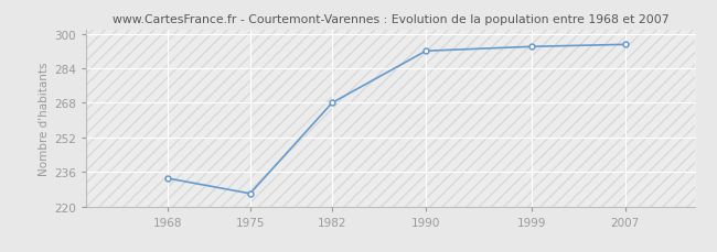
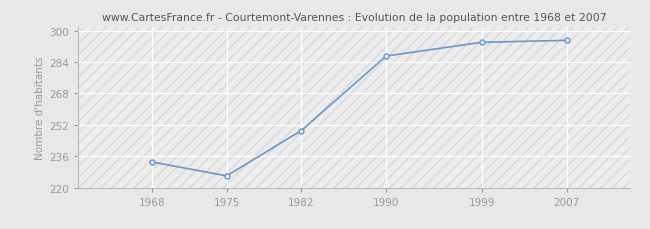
1982: 268 -> 249
1990: 292 -> 287
